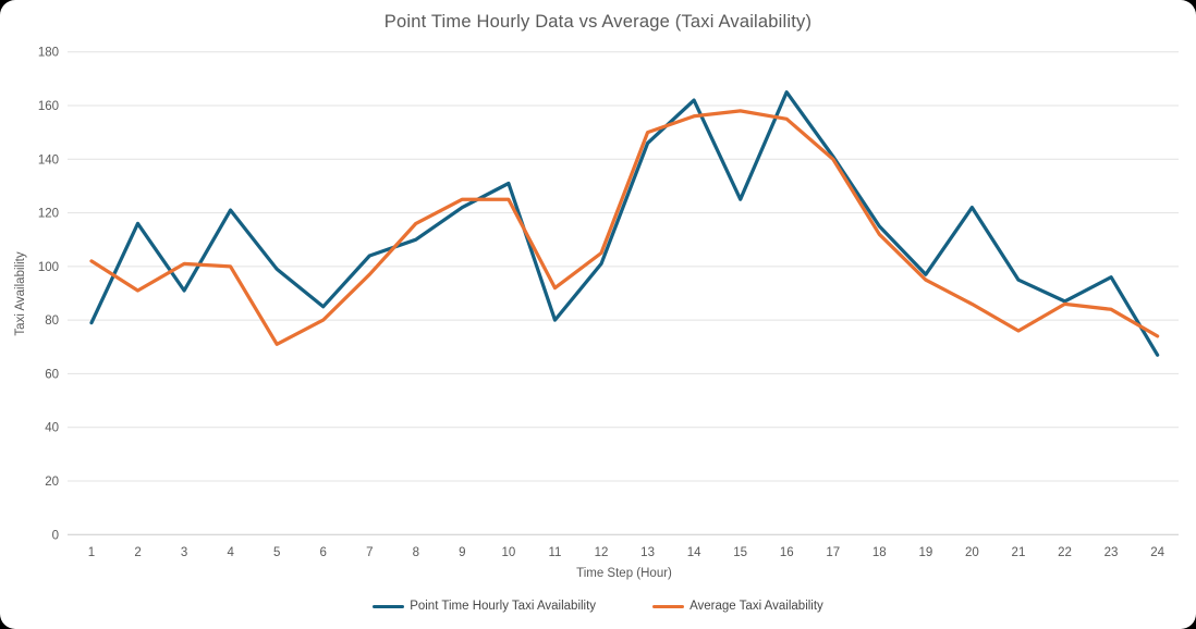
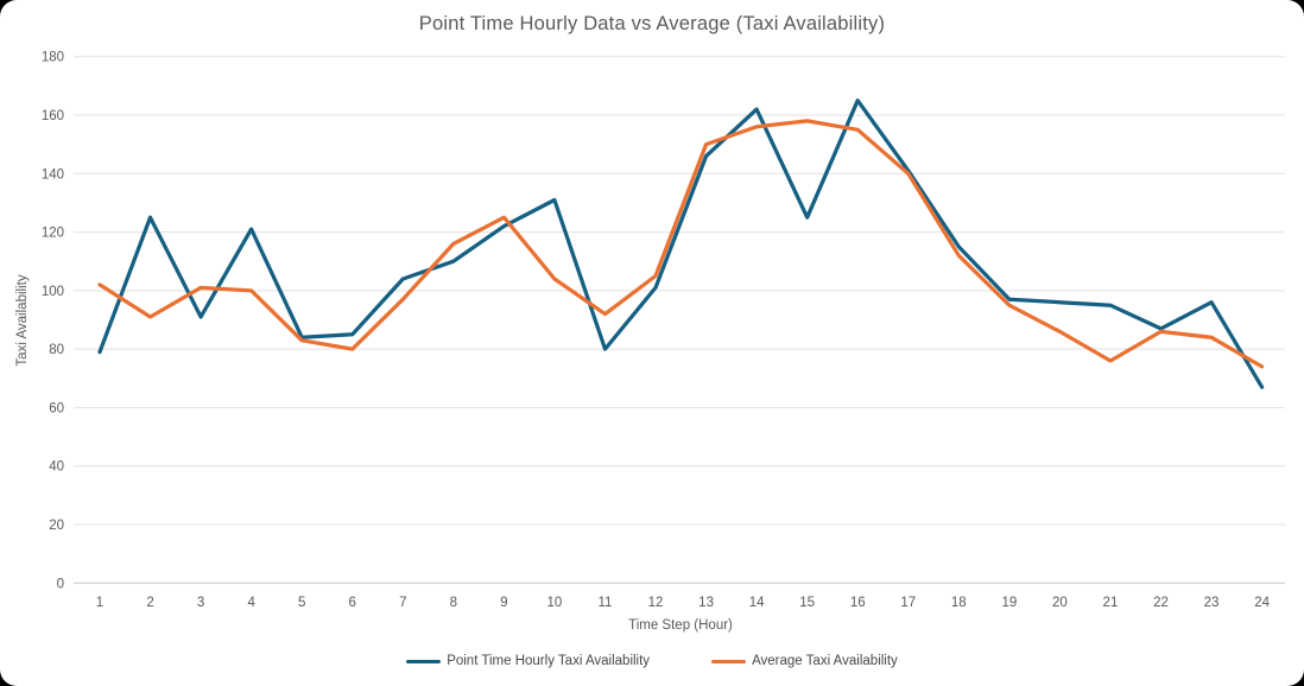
Point Time Hourly Taxi Availability/2: 116 -> 125
Point Time Hourly Taxi Availability/5: 99 -> 84
Average Taxi Availability/5: 71 -> 83
Average Taxi Availability/10: 125 -> 104
Point Time Hourly Taxi Availability/20: 122 -> 96
